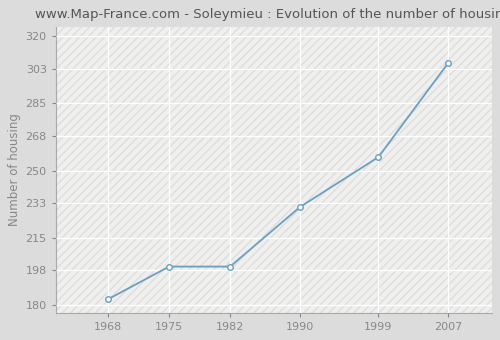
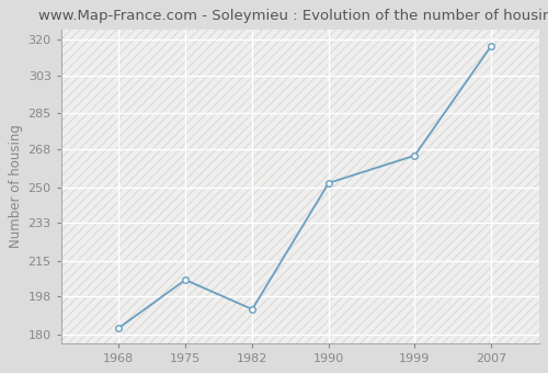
1975: 200 -> 206
1982: 200 -> 192
1990: 231 -> 252
1999: 257 -> 265
2007: 306 -> 317
